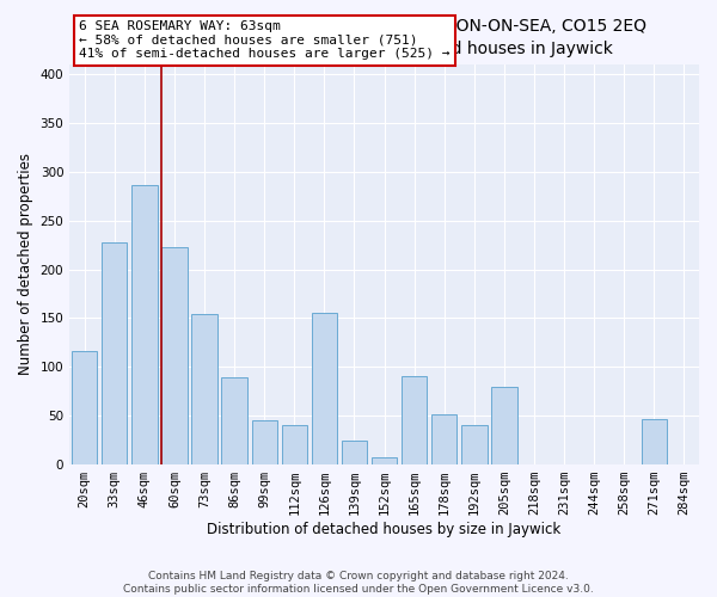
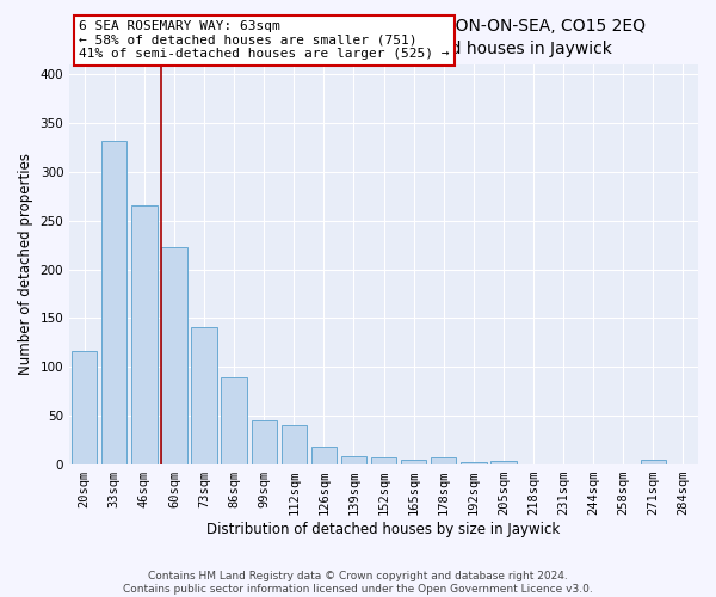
33sqm: 228 -> 332
46sqm: 286 -> 266
73sqm: 154 -> 141
126sqm: 156 -> 18
139sqm: 24 -> 9
165sqm: 90 -> 5
178sqm: 52 -> 7
192sqm: 40 -> 3
205sqm: 80 -> 4
271sqm: 46 -> 5
